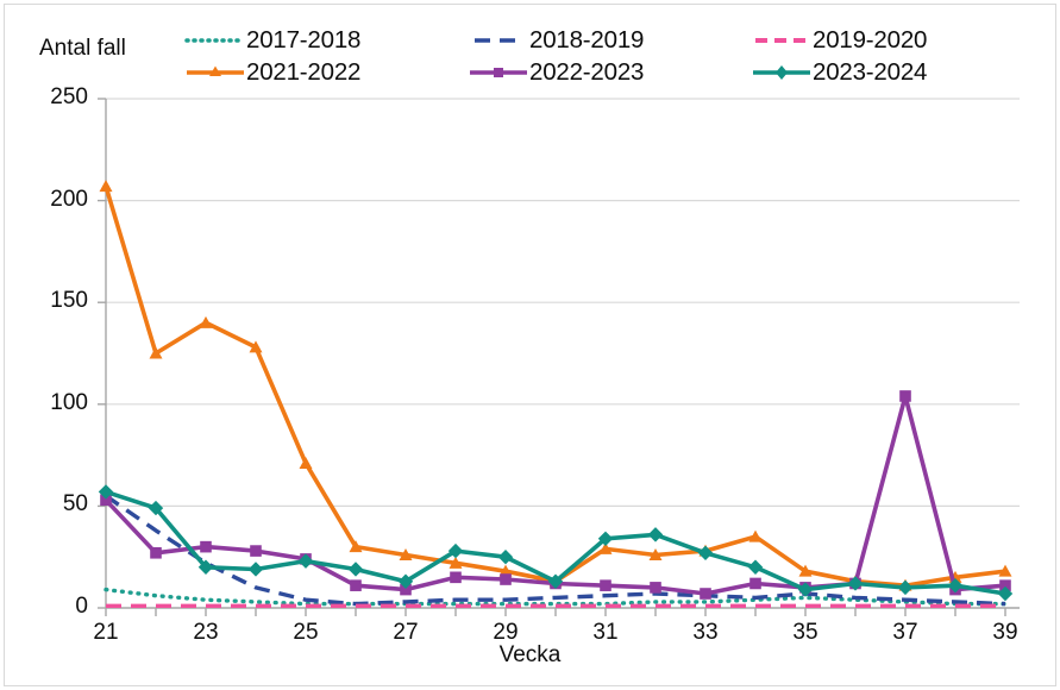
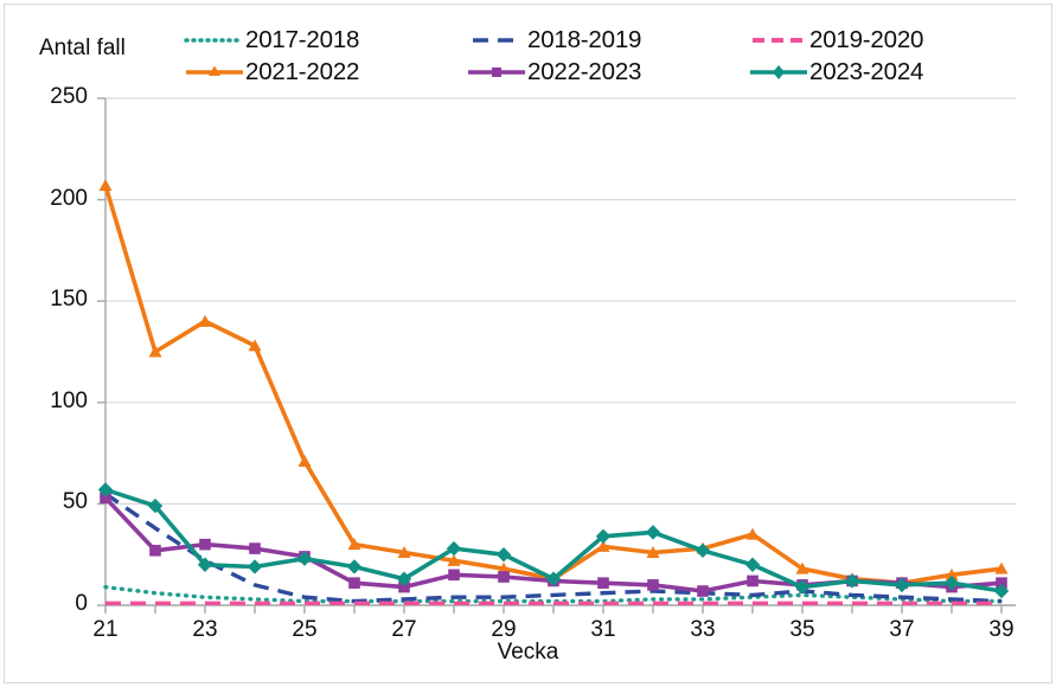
2022-2023/37: 104 -> 11
